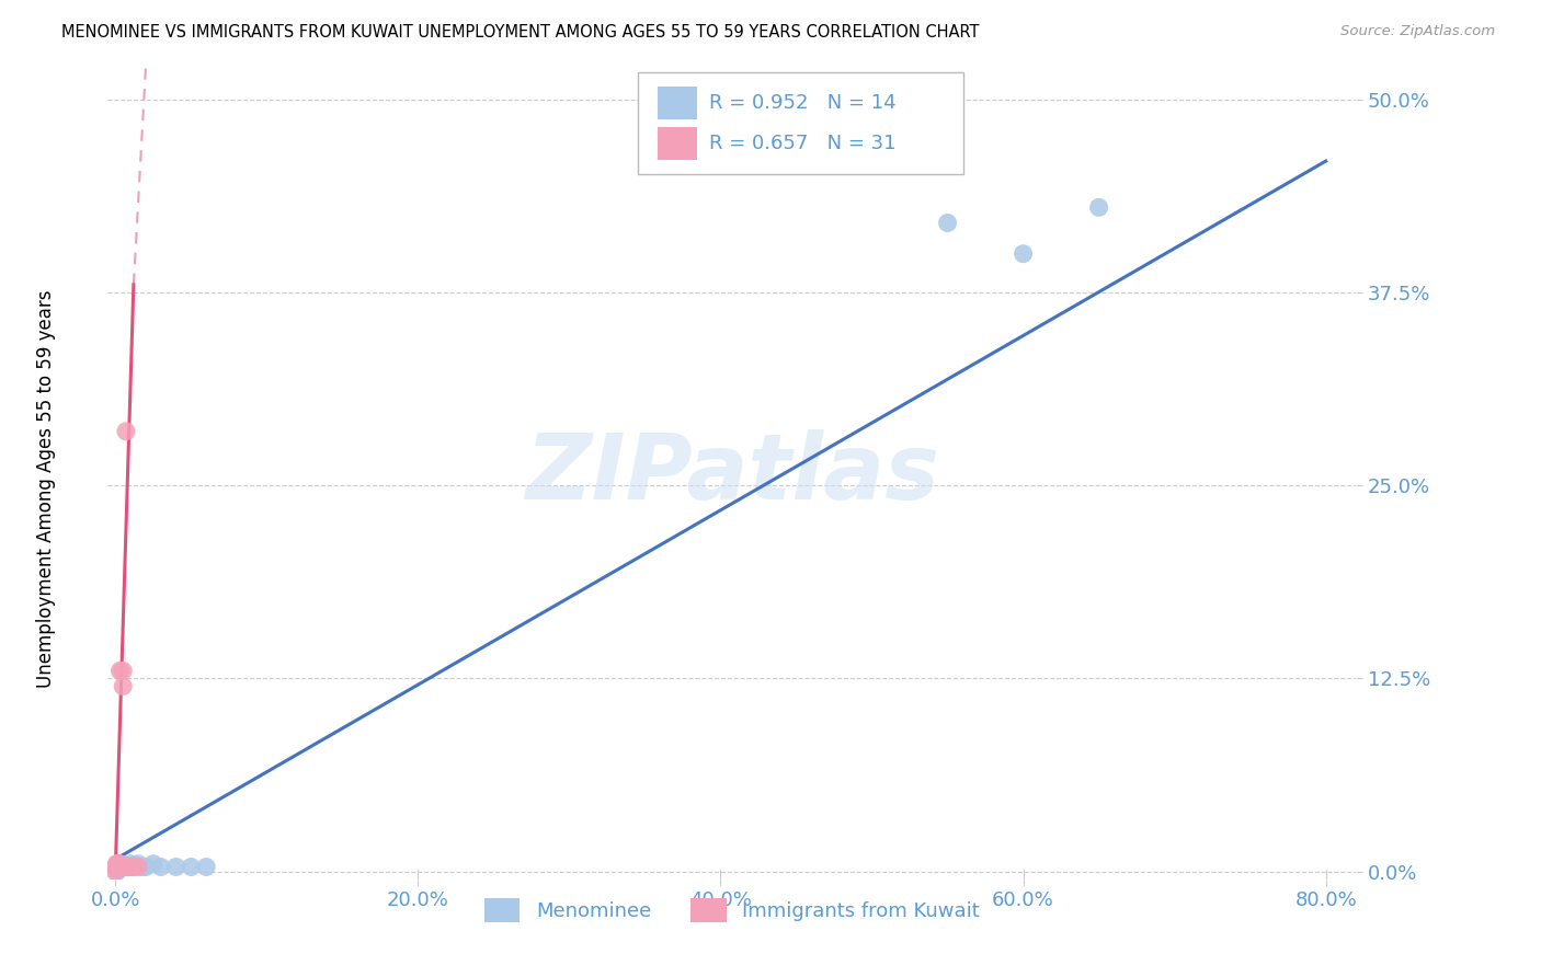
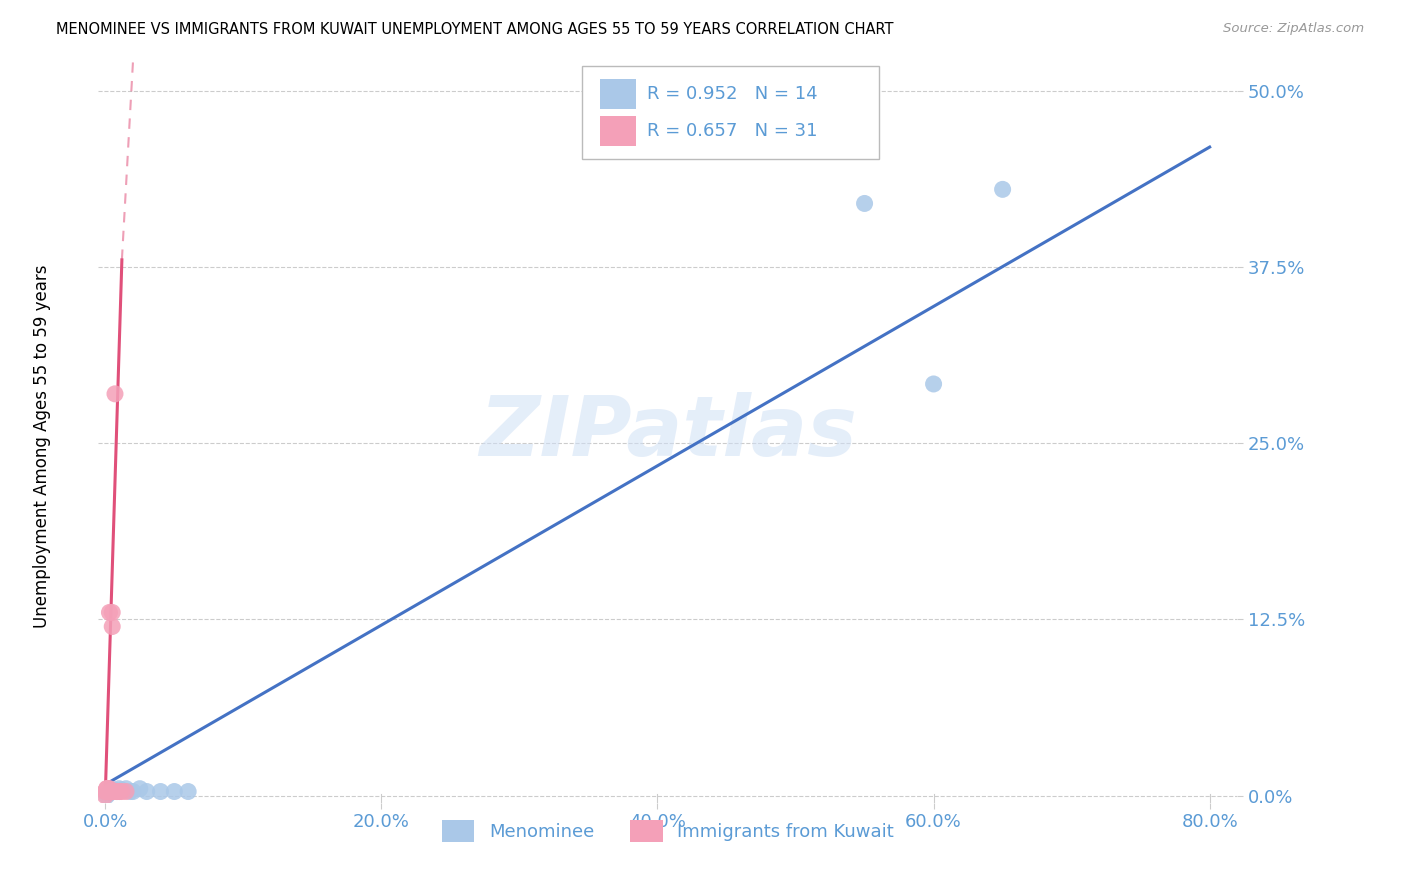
Menominee/60.0%: 40.0% -> 29.2%
